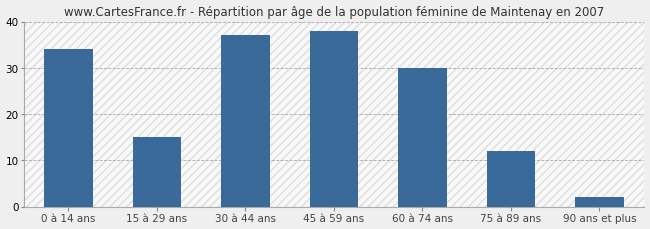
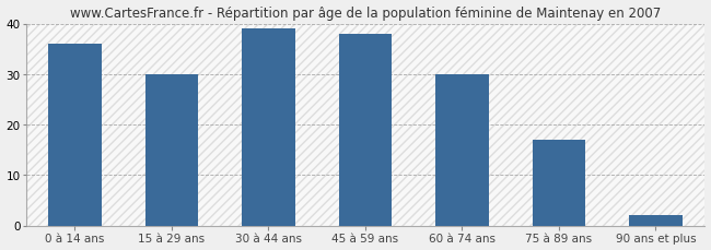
0 à 14 ans: 34 -> 36
15 à 29 ans: 15 -> 30
30 à 44 ans: 37 -> 39
75 à 89 ans: 12 -> 17
